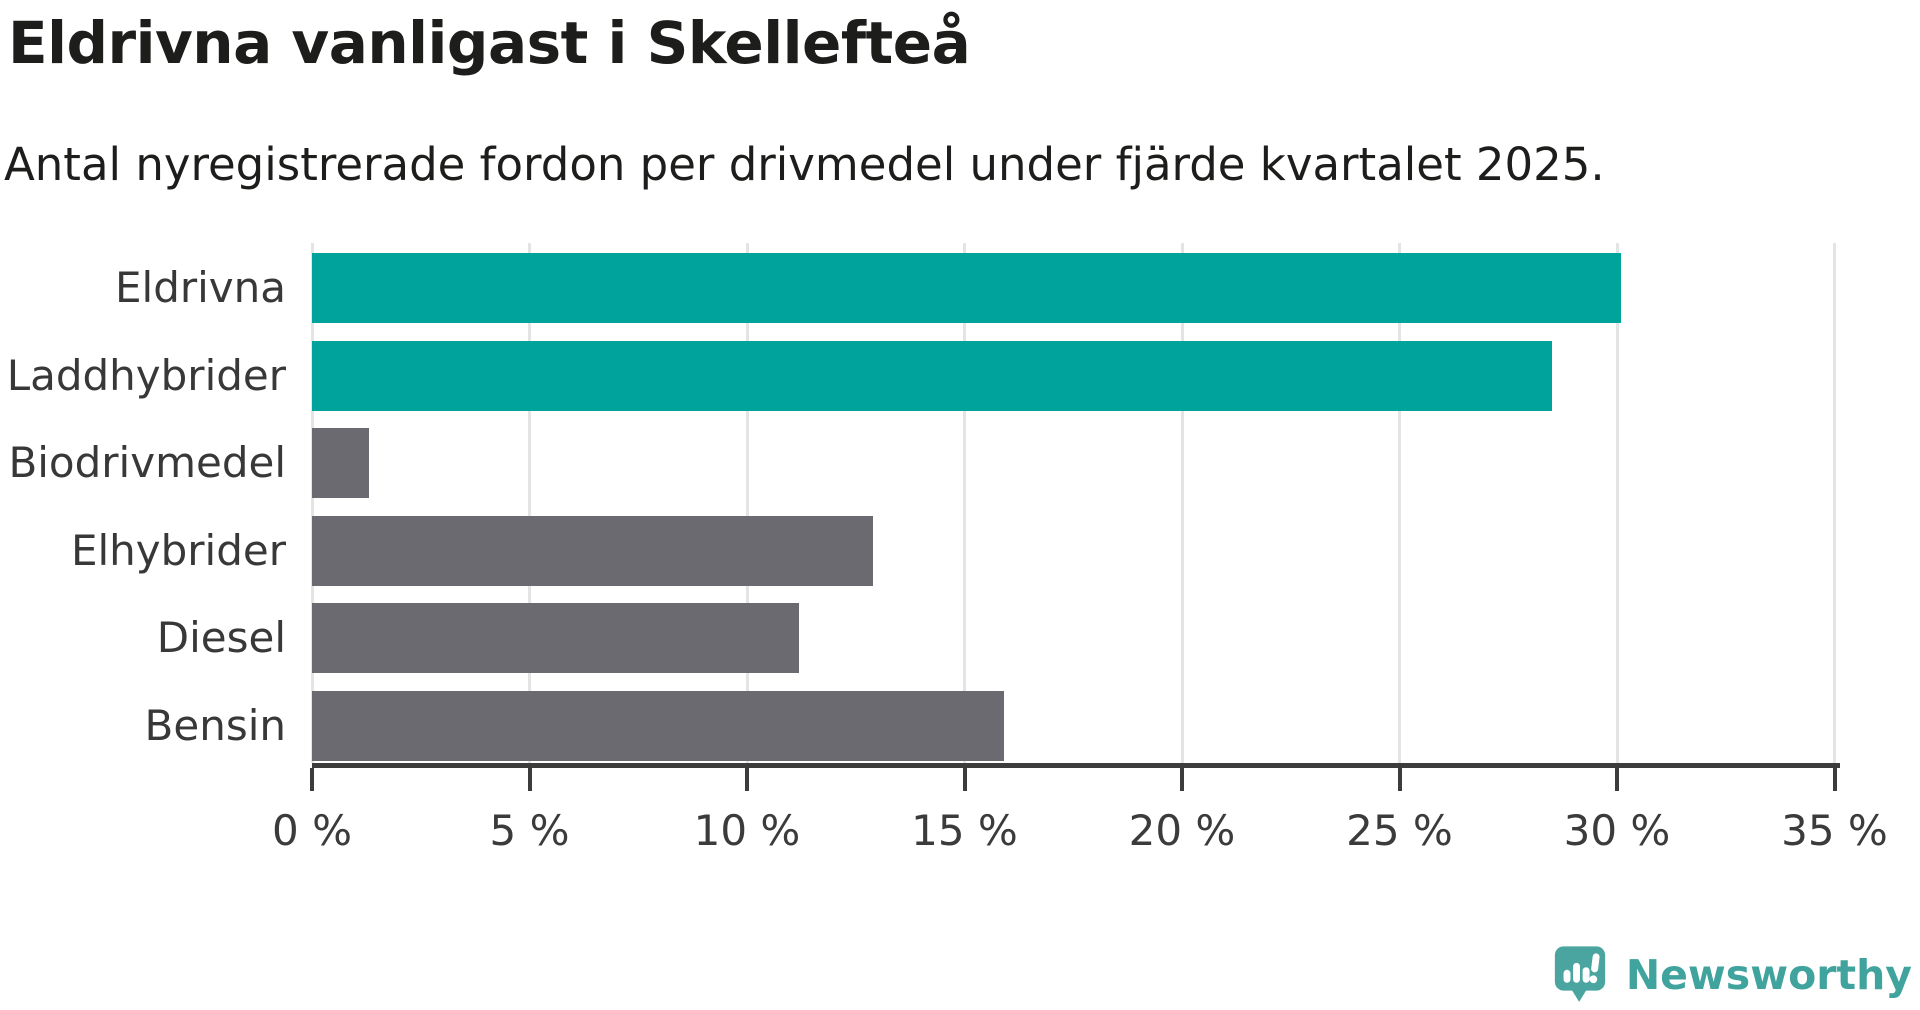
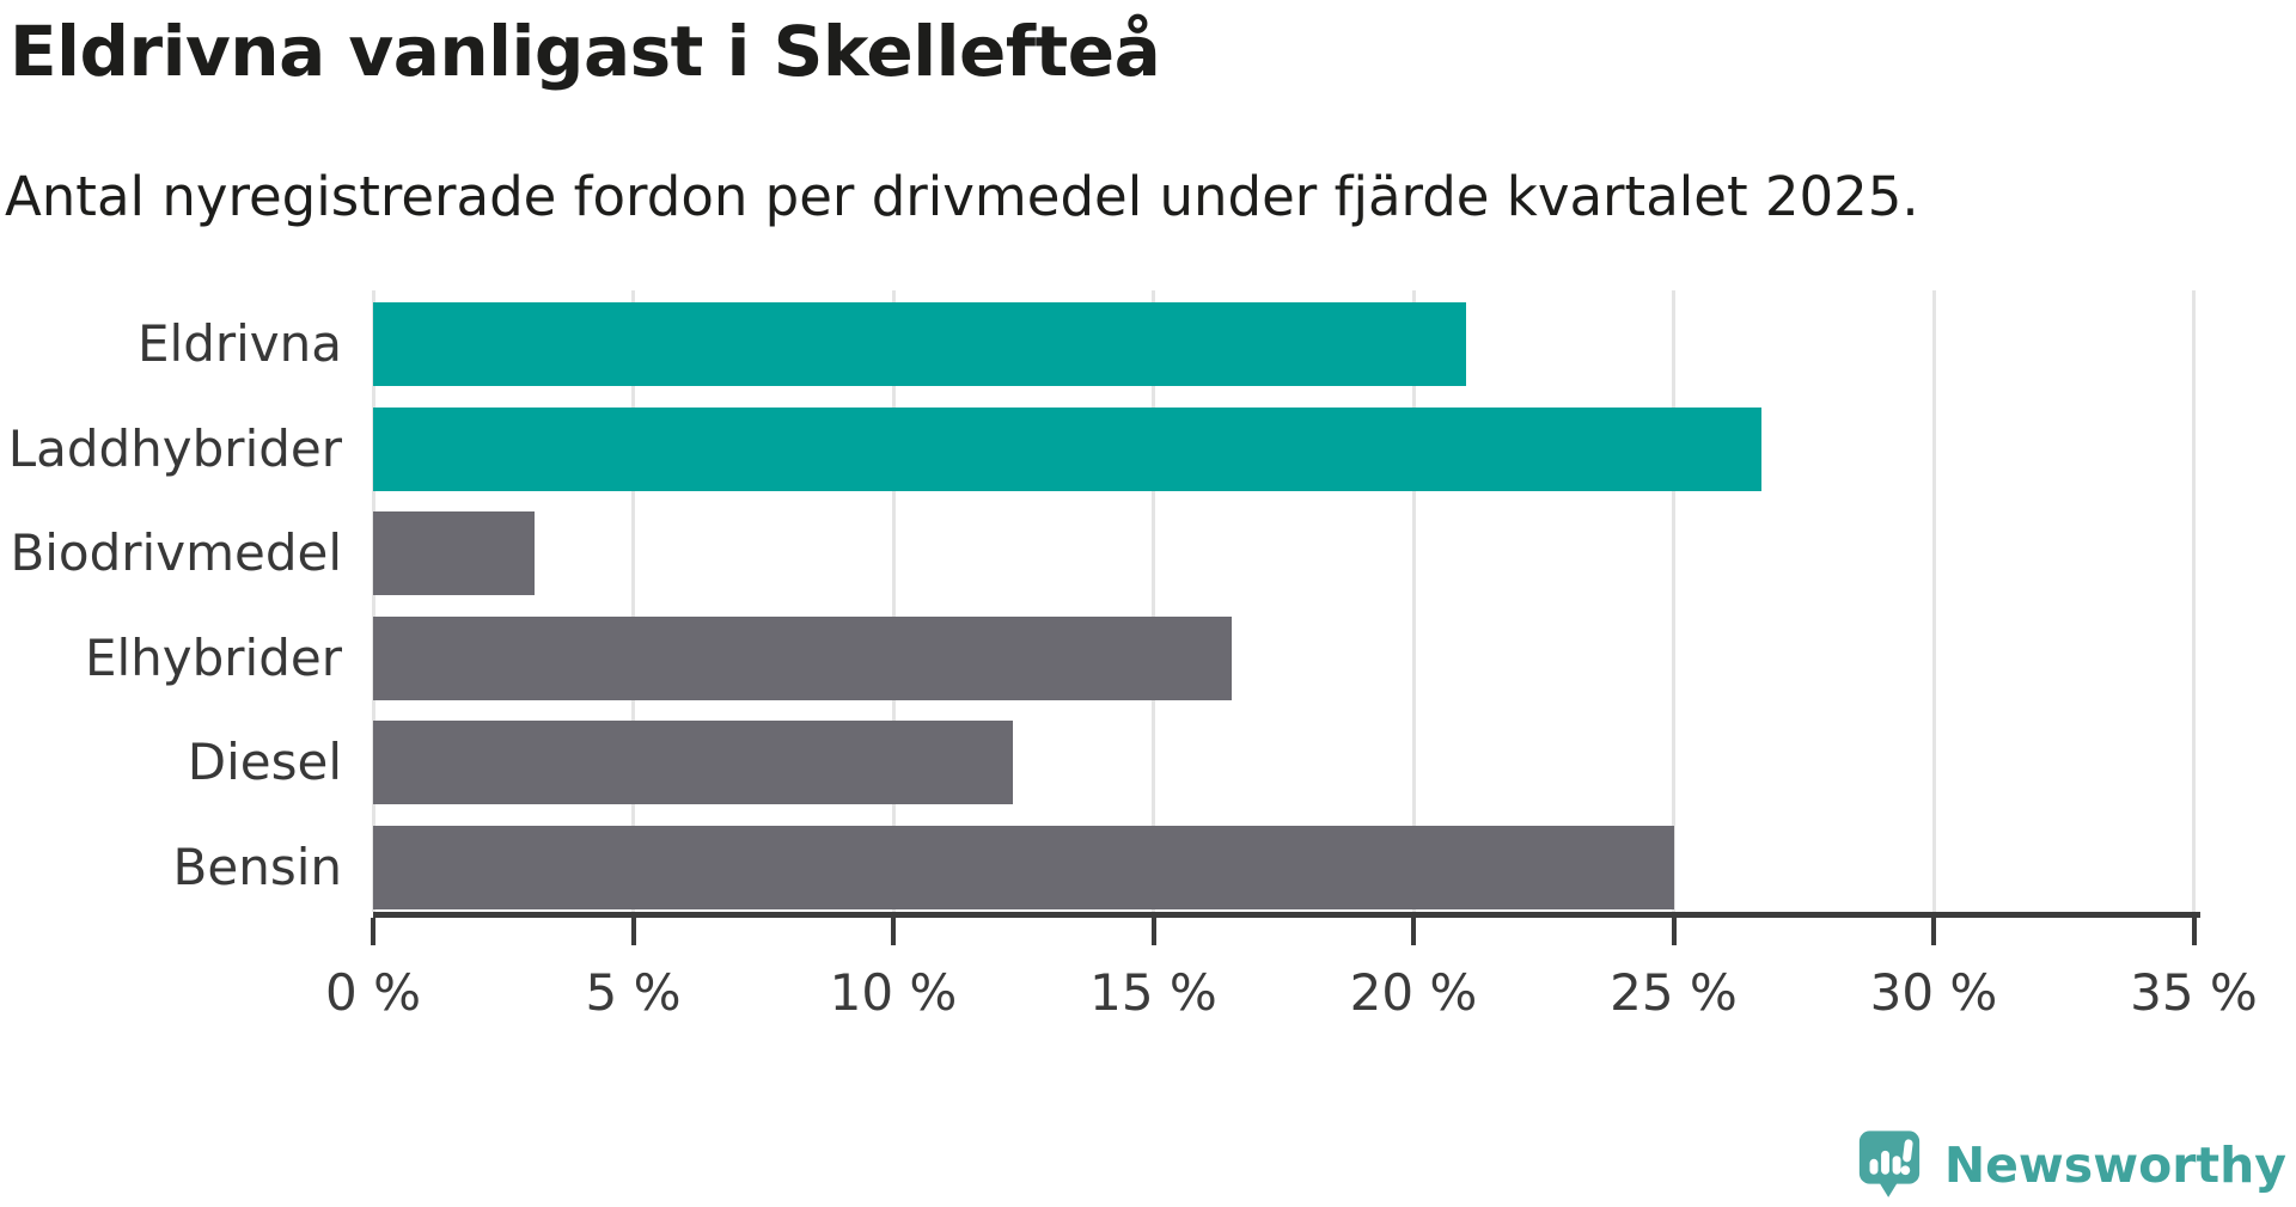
Eldrivna: 30.1% -> 21.0%
Laddhybrider: 28.5% -> 26.7%
Biodrivmedel: 1.3% -> 3.1%
Elhybrider: 12.9% -> 16.5%
Diesel: 11.2% -> 12.3%
Bensin: 15.9% -> 25.0%
